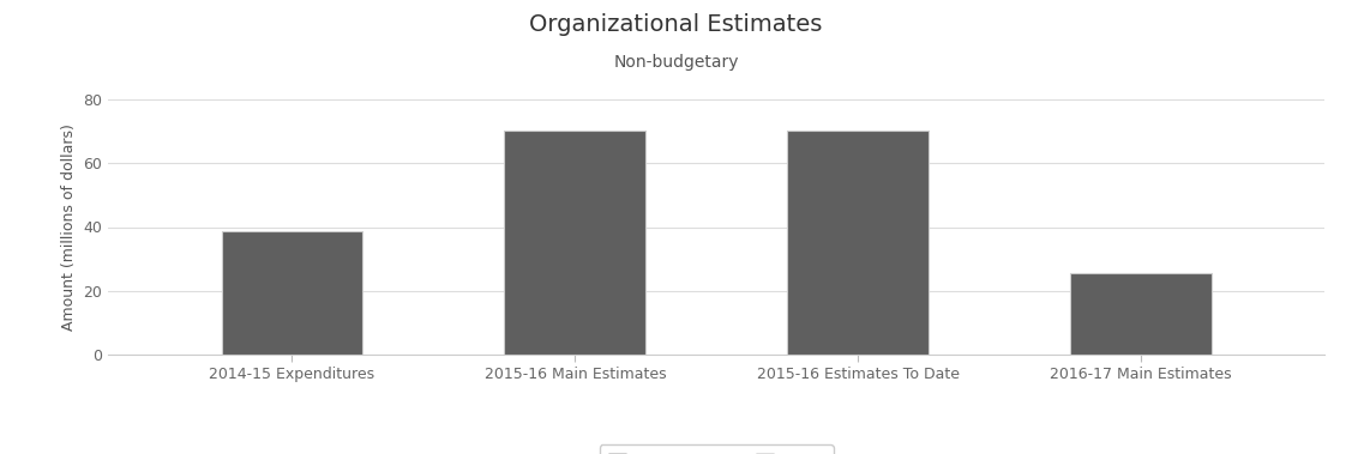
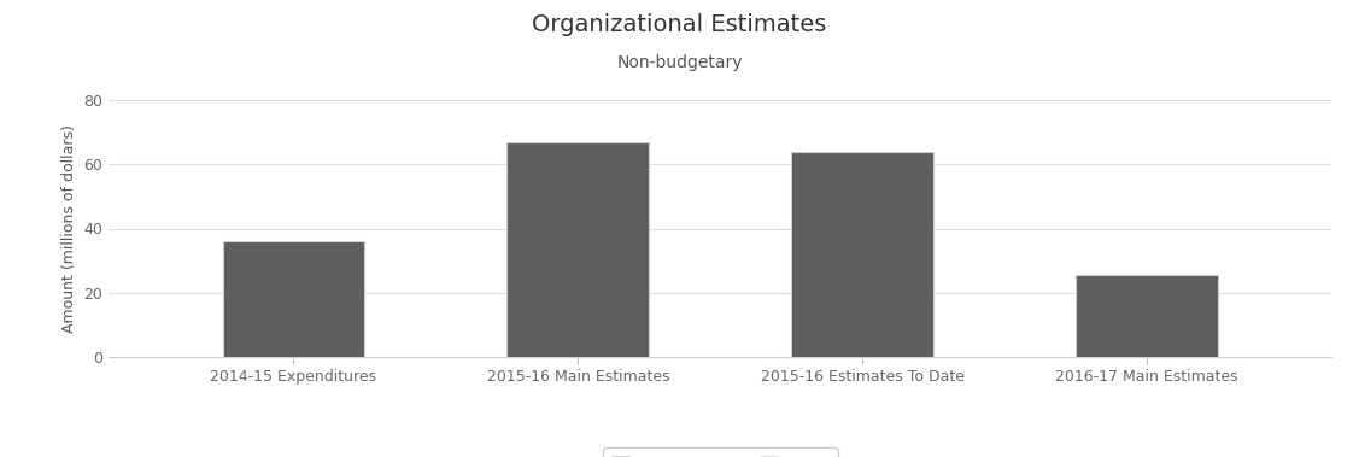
2014-15 Expenditures: 38.5 -> 36.0
2015-16 Main Estimates: 70.5 -> 67.0
2015-16 Estimates To Date: 70.5 -> 64.0
